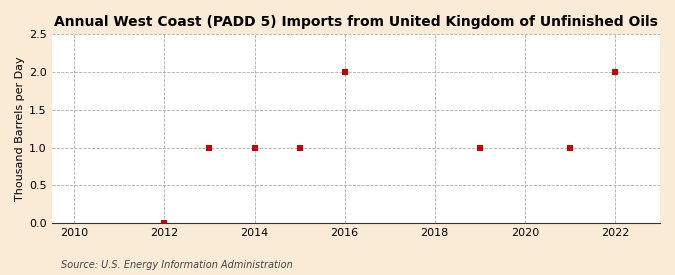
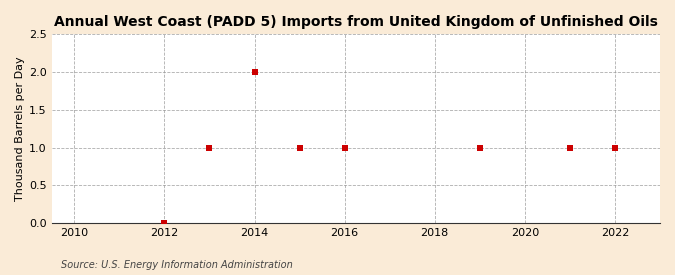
2014: 1 -> 2
2016: 2 -> 1
2022: 2 -> 1
